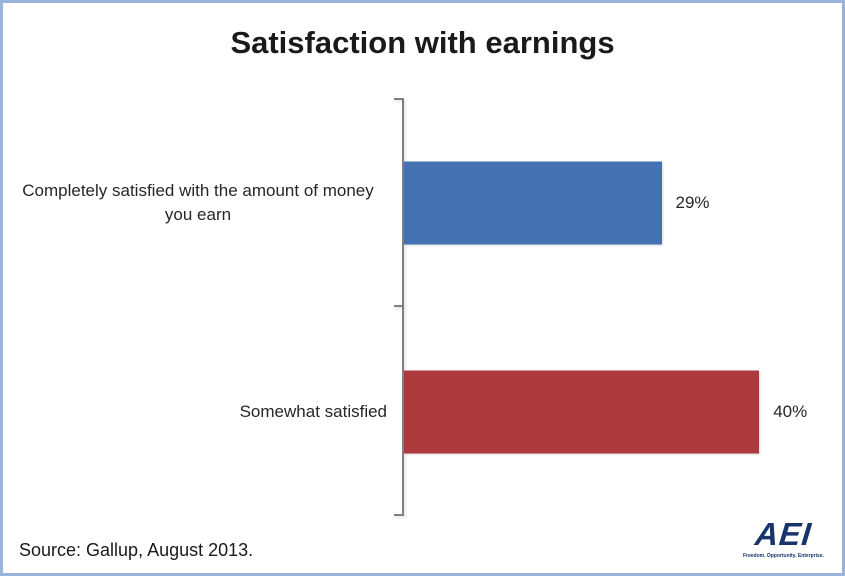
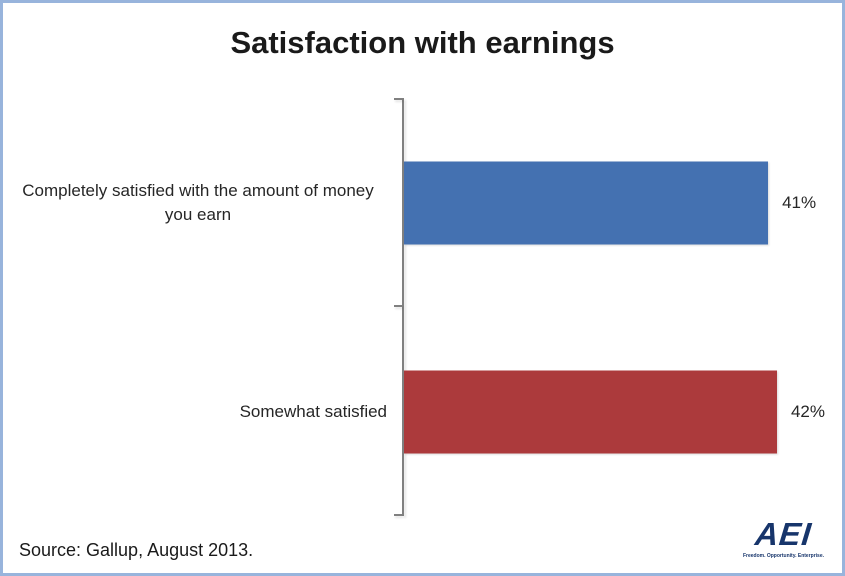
Completely satisfied with the amount of money you earn: 29% -> 41%
Somewhat satisfied: 40% -> 42%
